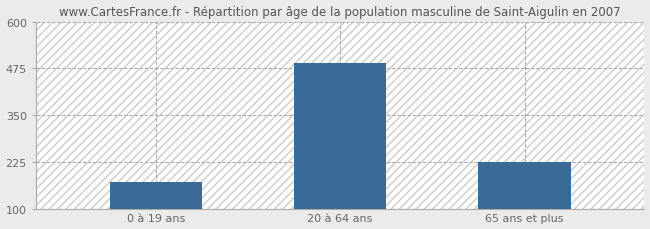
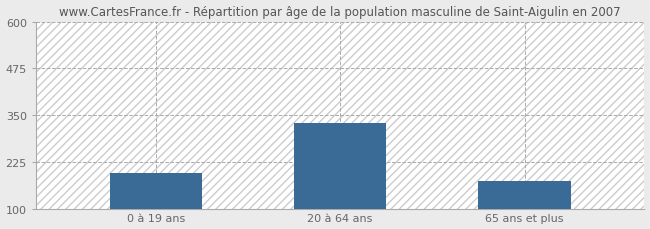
0 à 19 ans: 170 -> 195
20 à 64 ans: 490 -> 330
65 ans et plus: 225 -> 175
